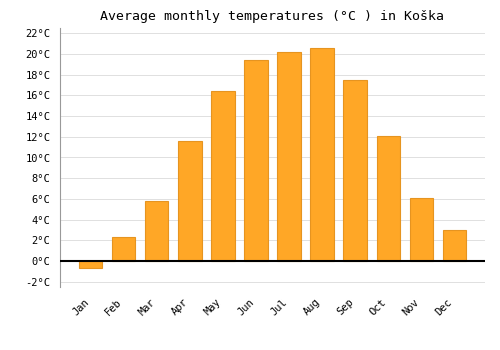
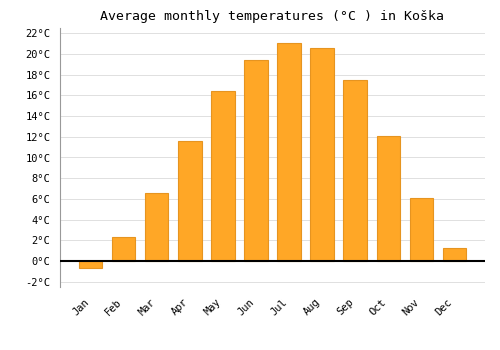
Mar: 5.8°C -> 6.6°C
Jul: 20.2°C -> 21.1°C
Dec: 3.0°C -> 1.3°C
